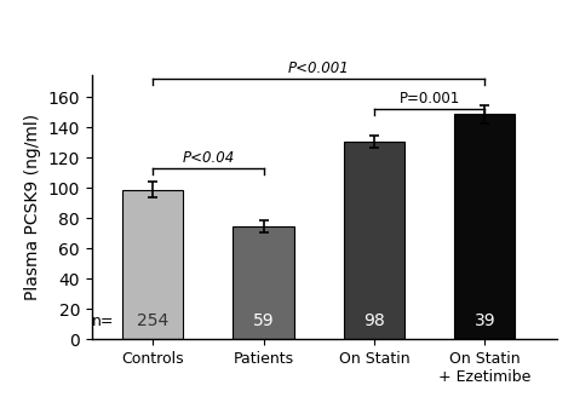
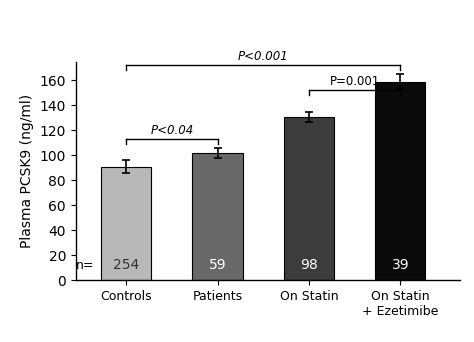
Controls: 99 -> 91
Patients: 75 -> 102
On Statin + Ezetimibe: 149 -> 159
